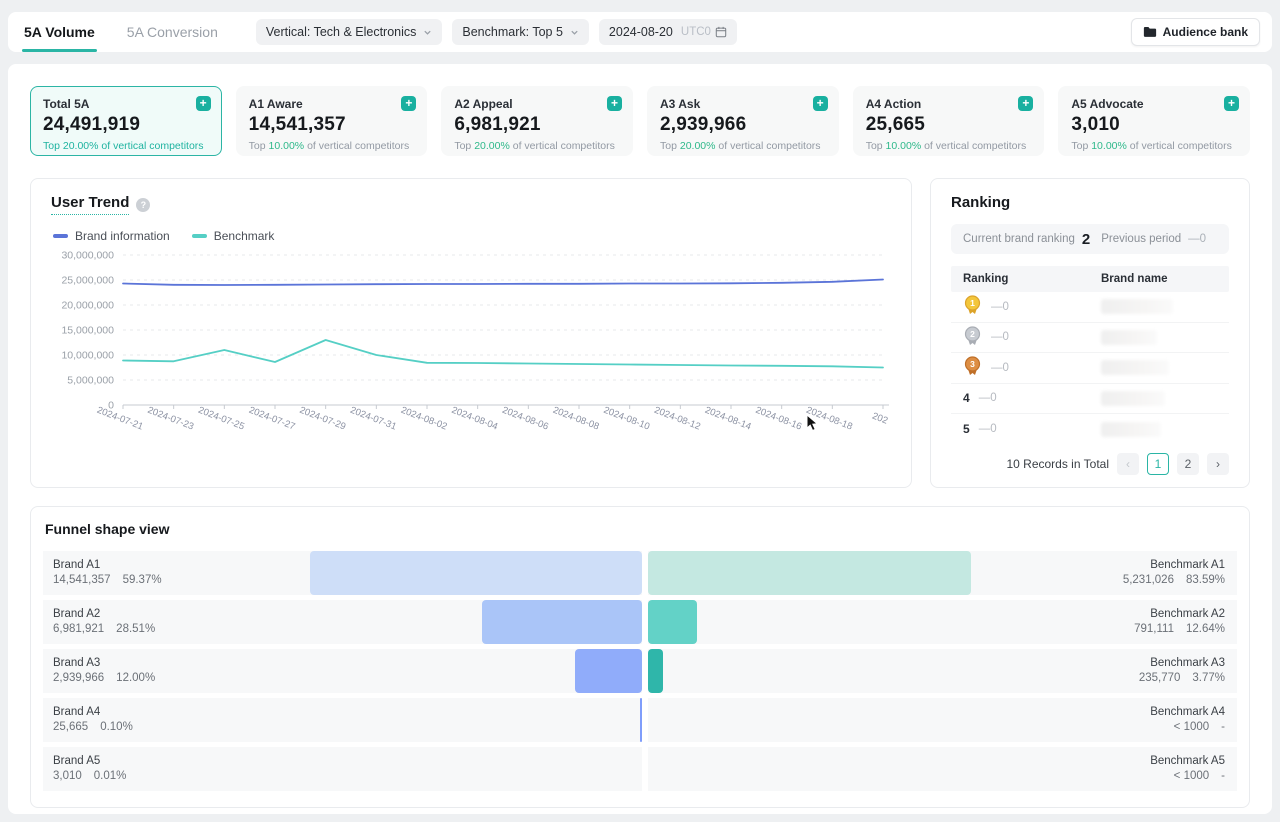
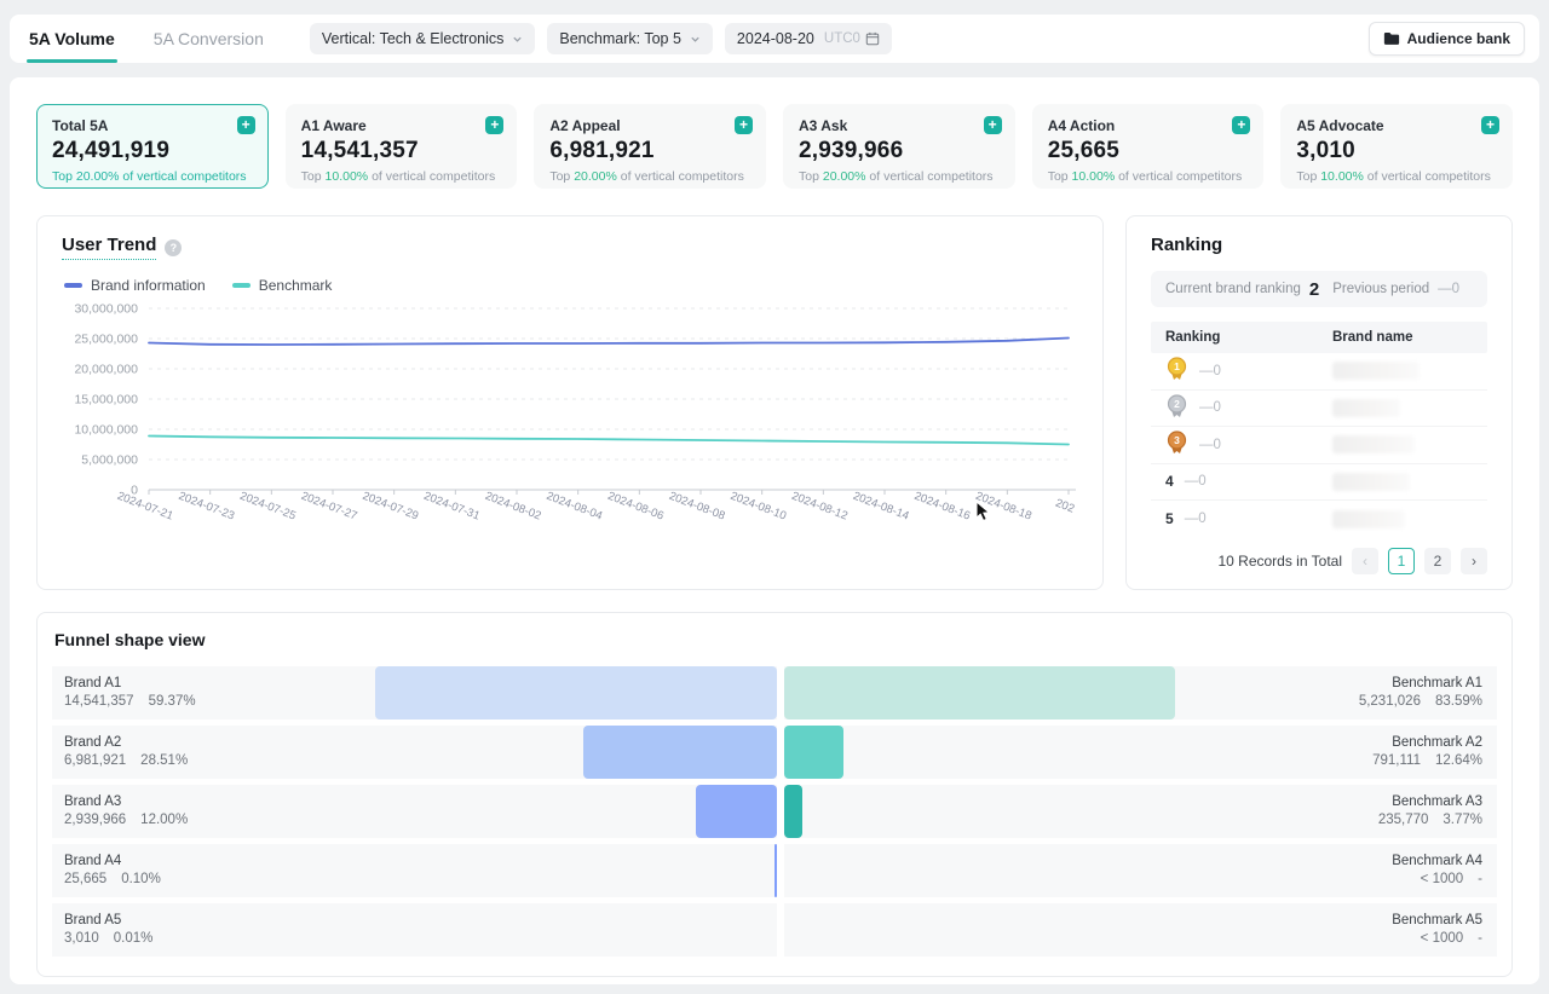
Benchmark/2024-07-25: 11000000 -> 9000000
Benchmark/2024-07-29: 13000000 -> 9000000
Benchmark/2024-07-31: 10000000 -> 8000000
